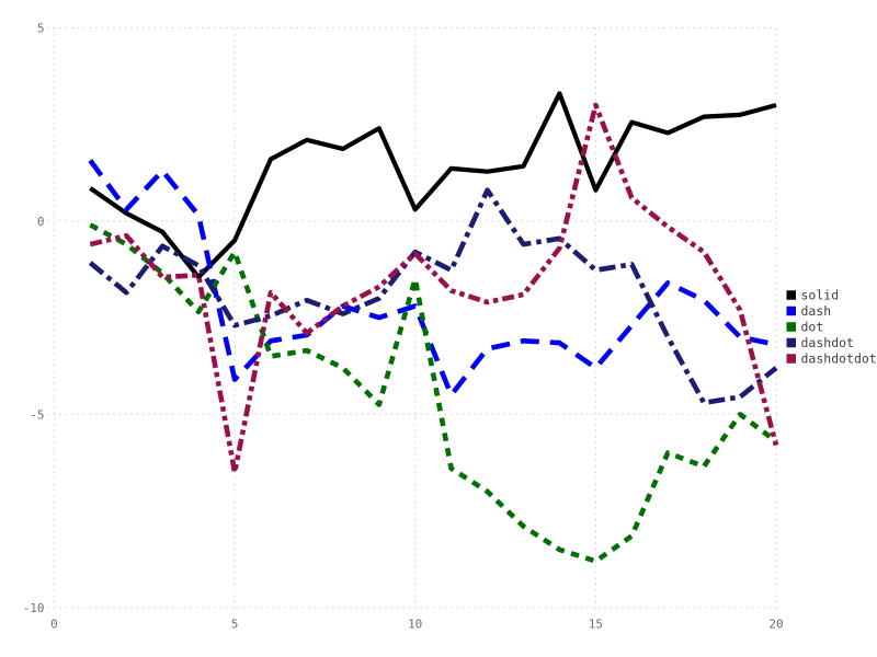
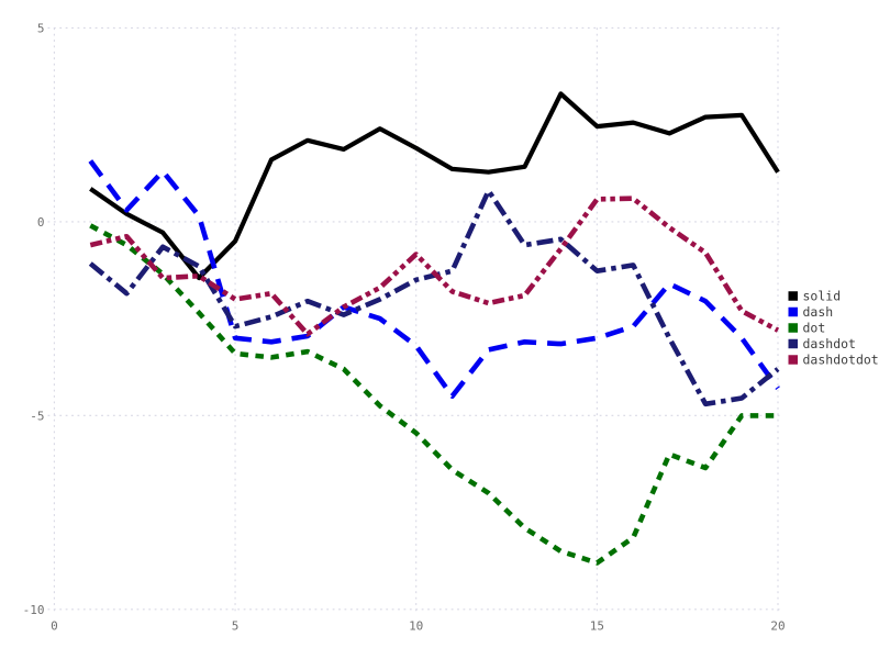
dash/5: -4.1 -> -3.0
dot/5: -0.8 -> -3.4
dashdotdot/5: -6.5 -> -2.0
solid/10: 0.3 -> 1.9
dash/10: -2.2 -> -3.2
dot/10: -1.5 -> -5.5
dashdot/10: -0.8 -> -1.5
solid/15: 0.8 -> 2.5
dash/15: -3.8 -> -3.0
dashdotdot/15: 3.0 -> 0.6
solid/20: 3.0 -> 1.3
dash/20: -3.2 -> -4.3
dot/20: -5.7 -> -5.0
dashdotdot/20: -5.8 -> -2.8
